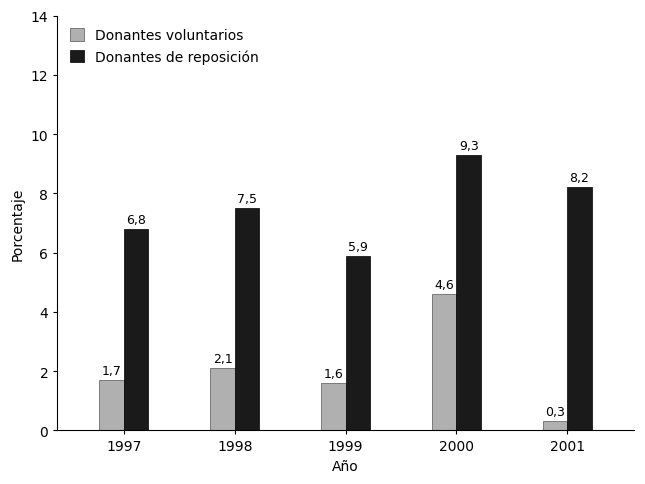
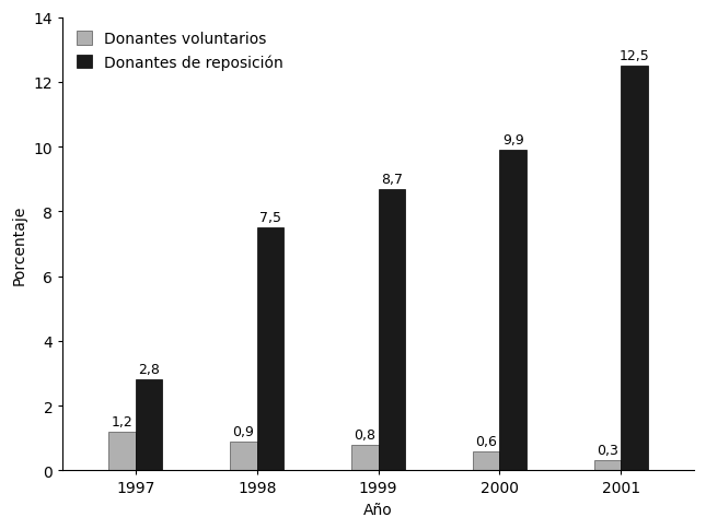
Donantes voluntarios/1997: 1,7 -> 1,2
Donantes de reposición/1997: 6,8 -> 2,8
Donantes voluntarios/1998: 2,1 -> 0,9
Donantes voluntarios/1999: 1,6 -> 0,8
Donantes de reposición/1999: 5,9 -> 8,7
Donantes voluntarios/2000: 4,6 -> 0,6
Donantes de reposición/2000: 9,3 -> 9,9
Donantes de reposición/2001: 8,2 -> 12,5
